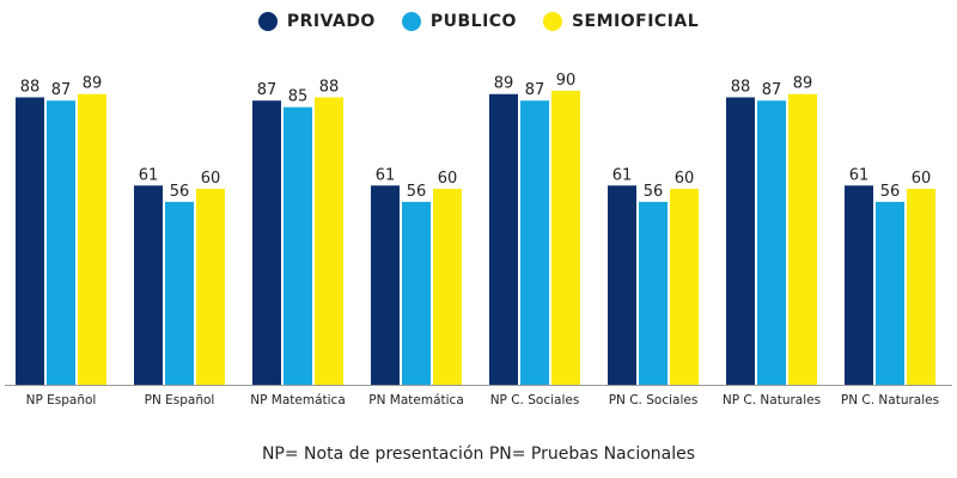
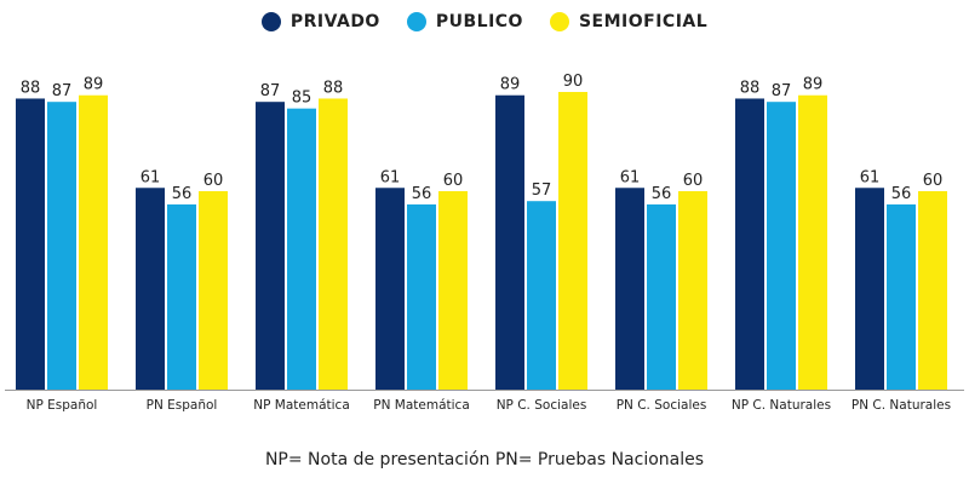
PUBLICO/NP C. Sociales: 87 -> 57
